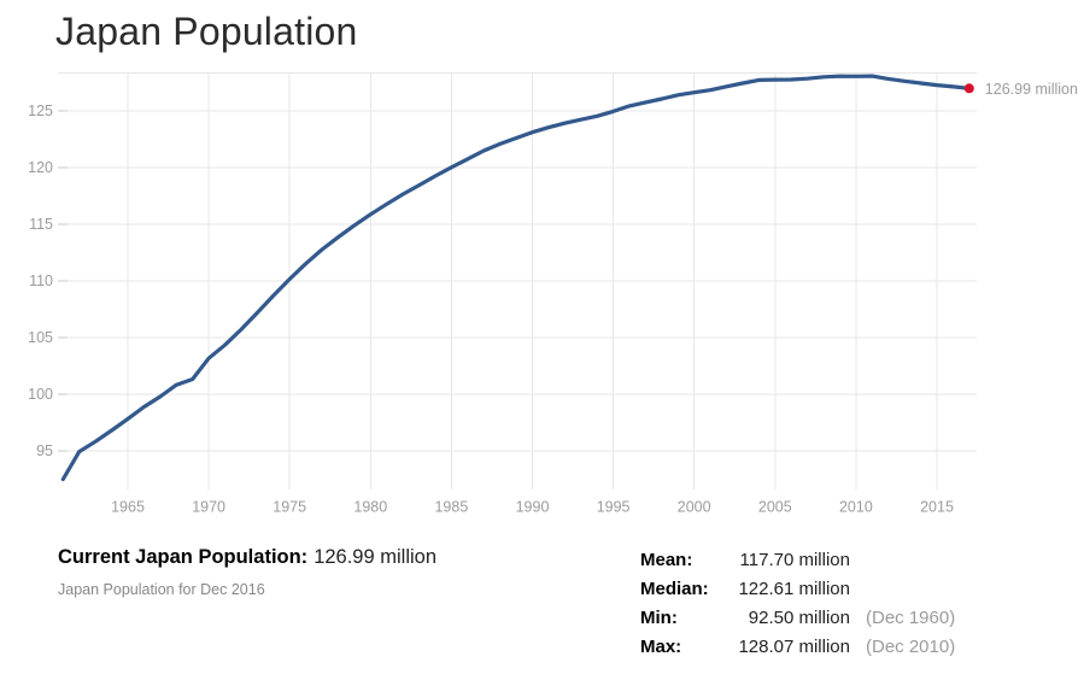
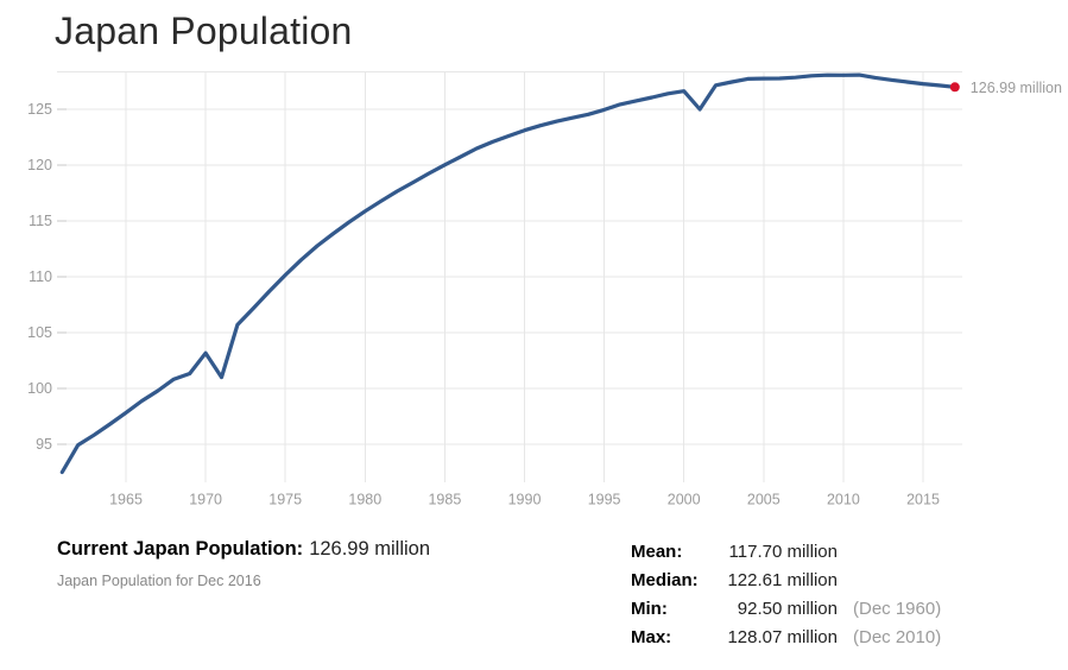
1970: 104 -> 101
2000: 127 -> 125
